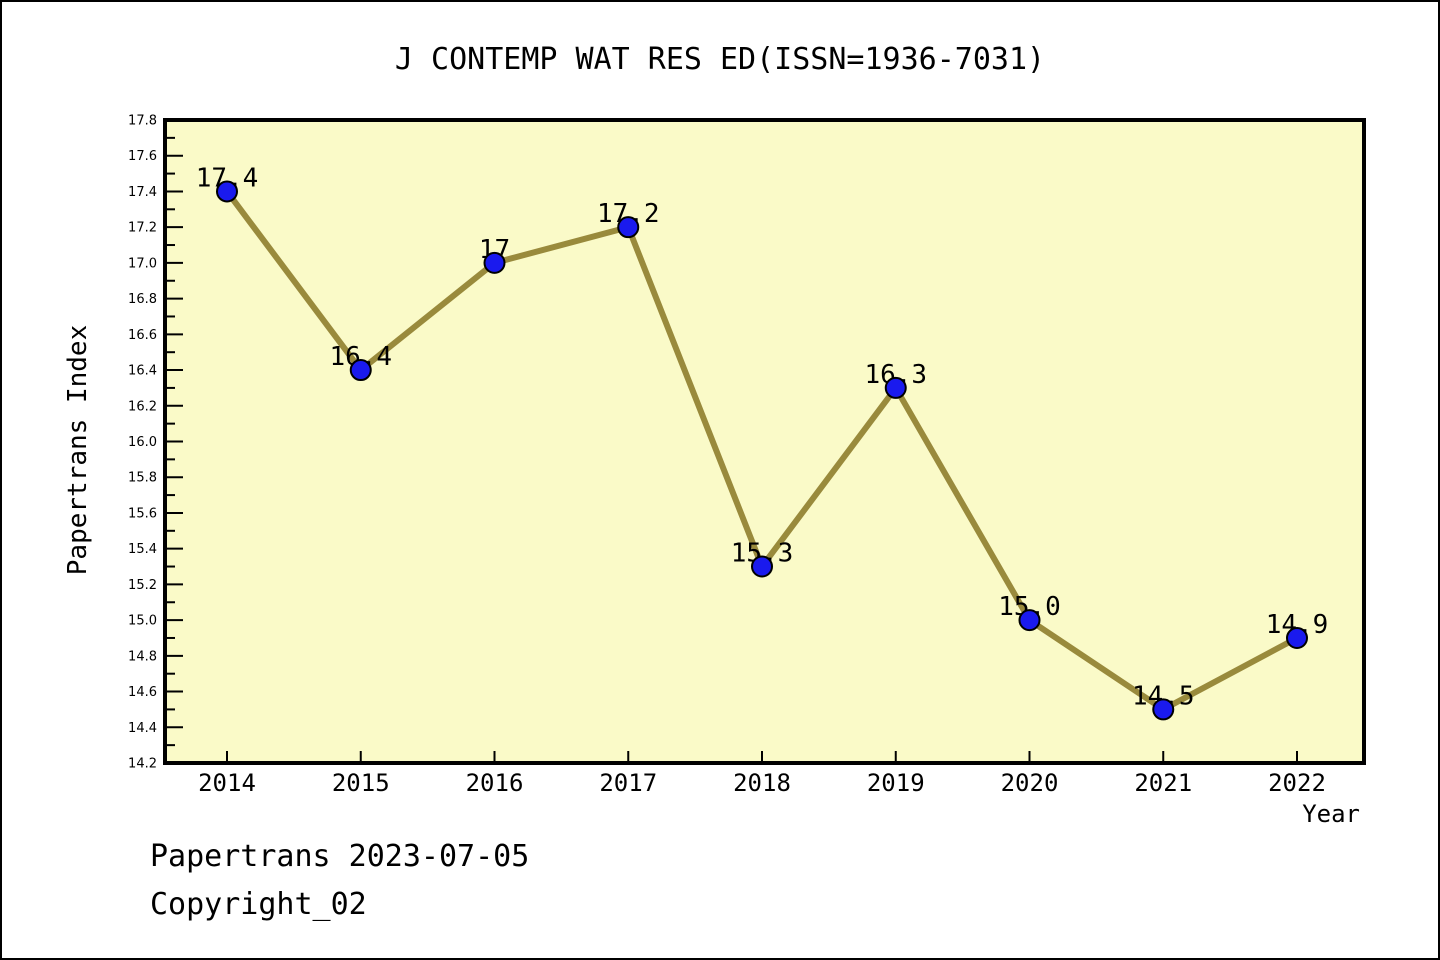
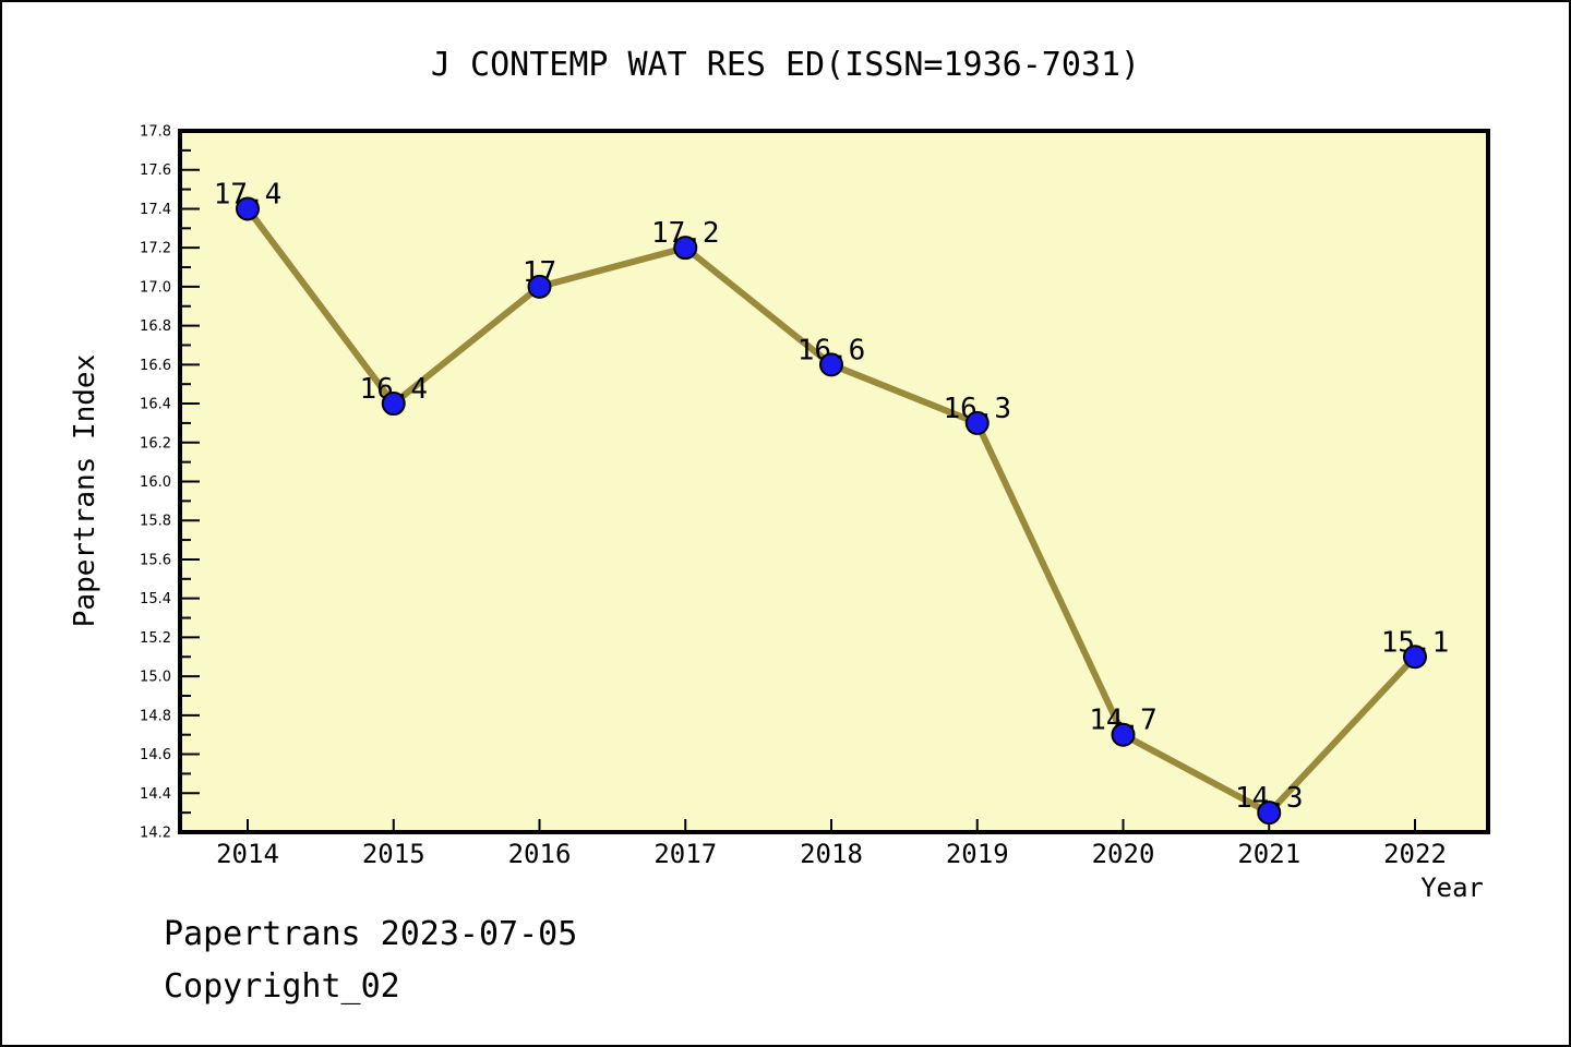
2018: 15.3 -> 16.6
2020: 15.0 -> 14.7
2021: 14.5 -> 14.3
2022: 14.9 -> 15.1
